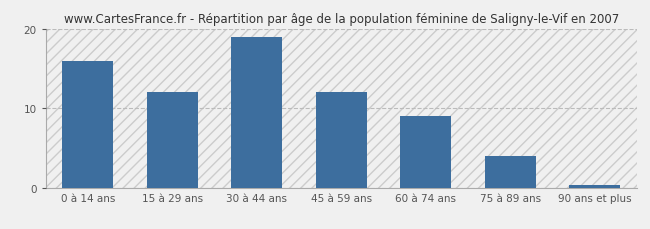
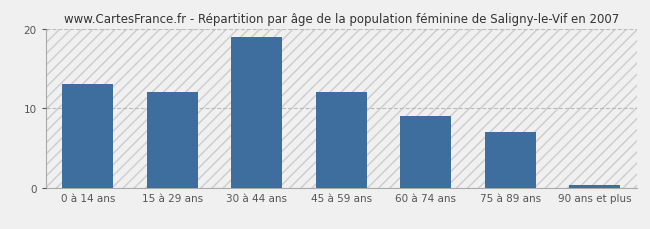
0 à 14 ans: 16.0 -> 13.0
75 à 89 ans: 4.0 -> 7.0
